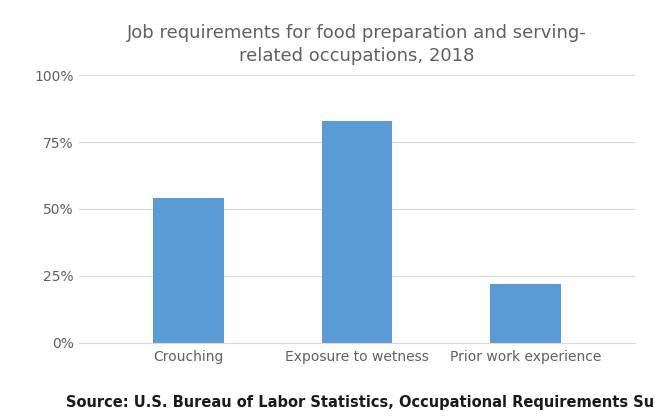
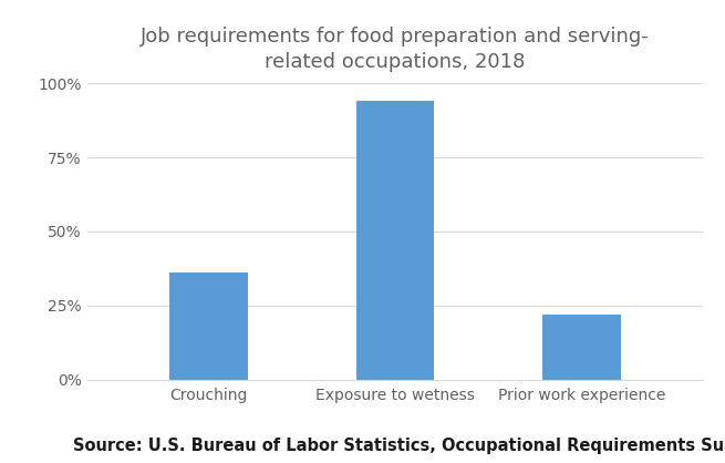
Crouching: 54% -> 36%
Exposure to wetness: 83% -> 94%
